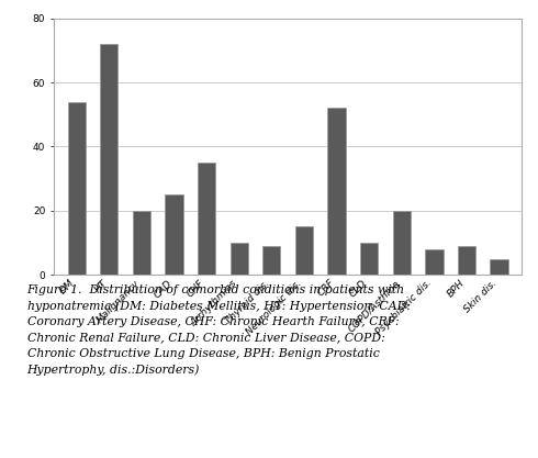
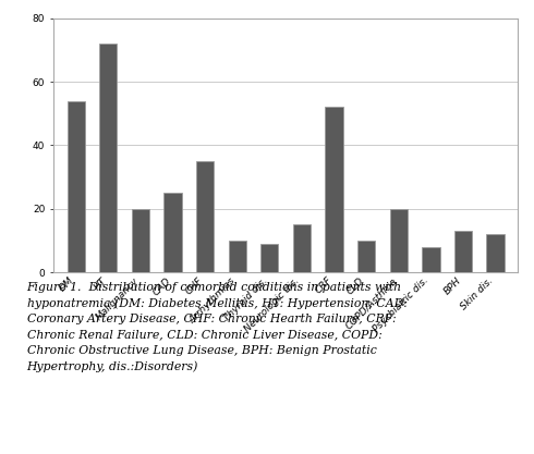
BPH: 9 -> 13
Skin dis.: 5 -> 12
